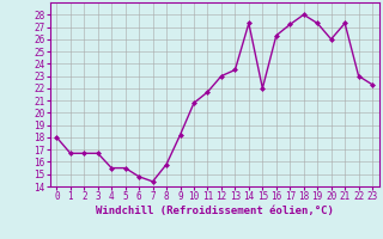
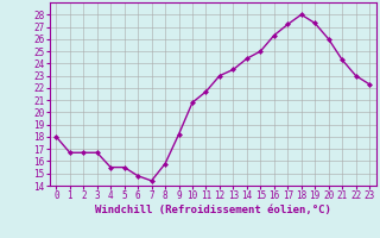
14: 27.3 -> 24.4
15: 22.0 -> 25.0
21: 27.3 -> 24.3
